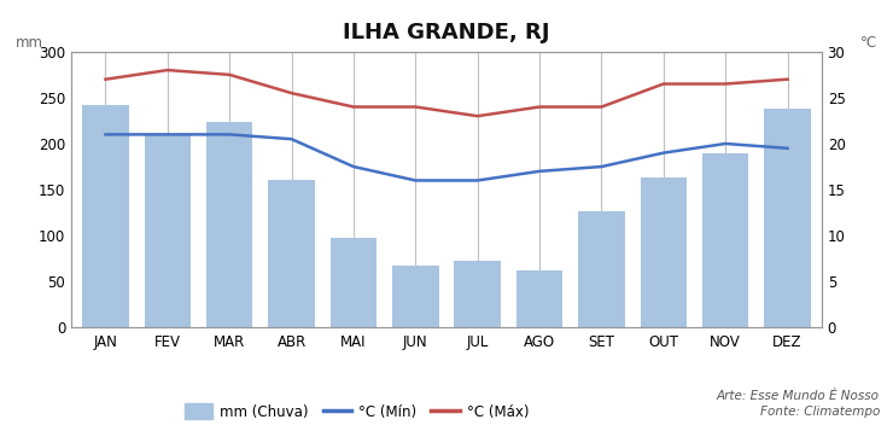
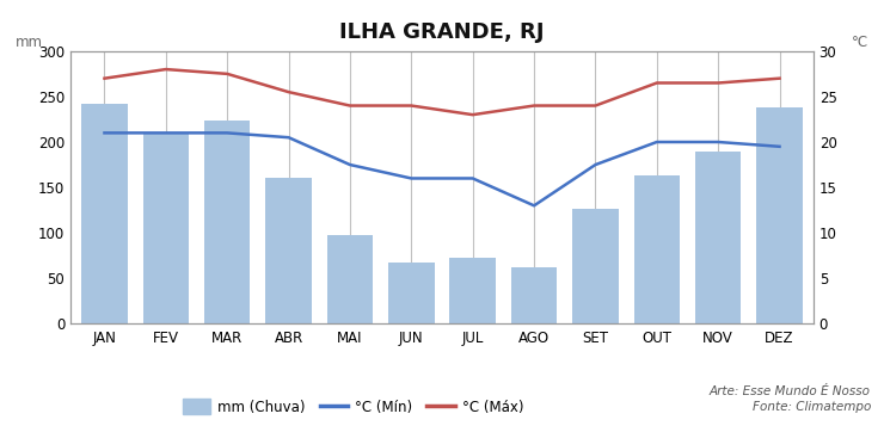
°C (Mín)/AGO: 17.0 -> 13.0
°C (Mín)/OUT: 19.0 -> 20.0
